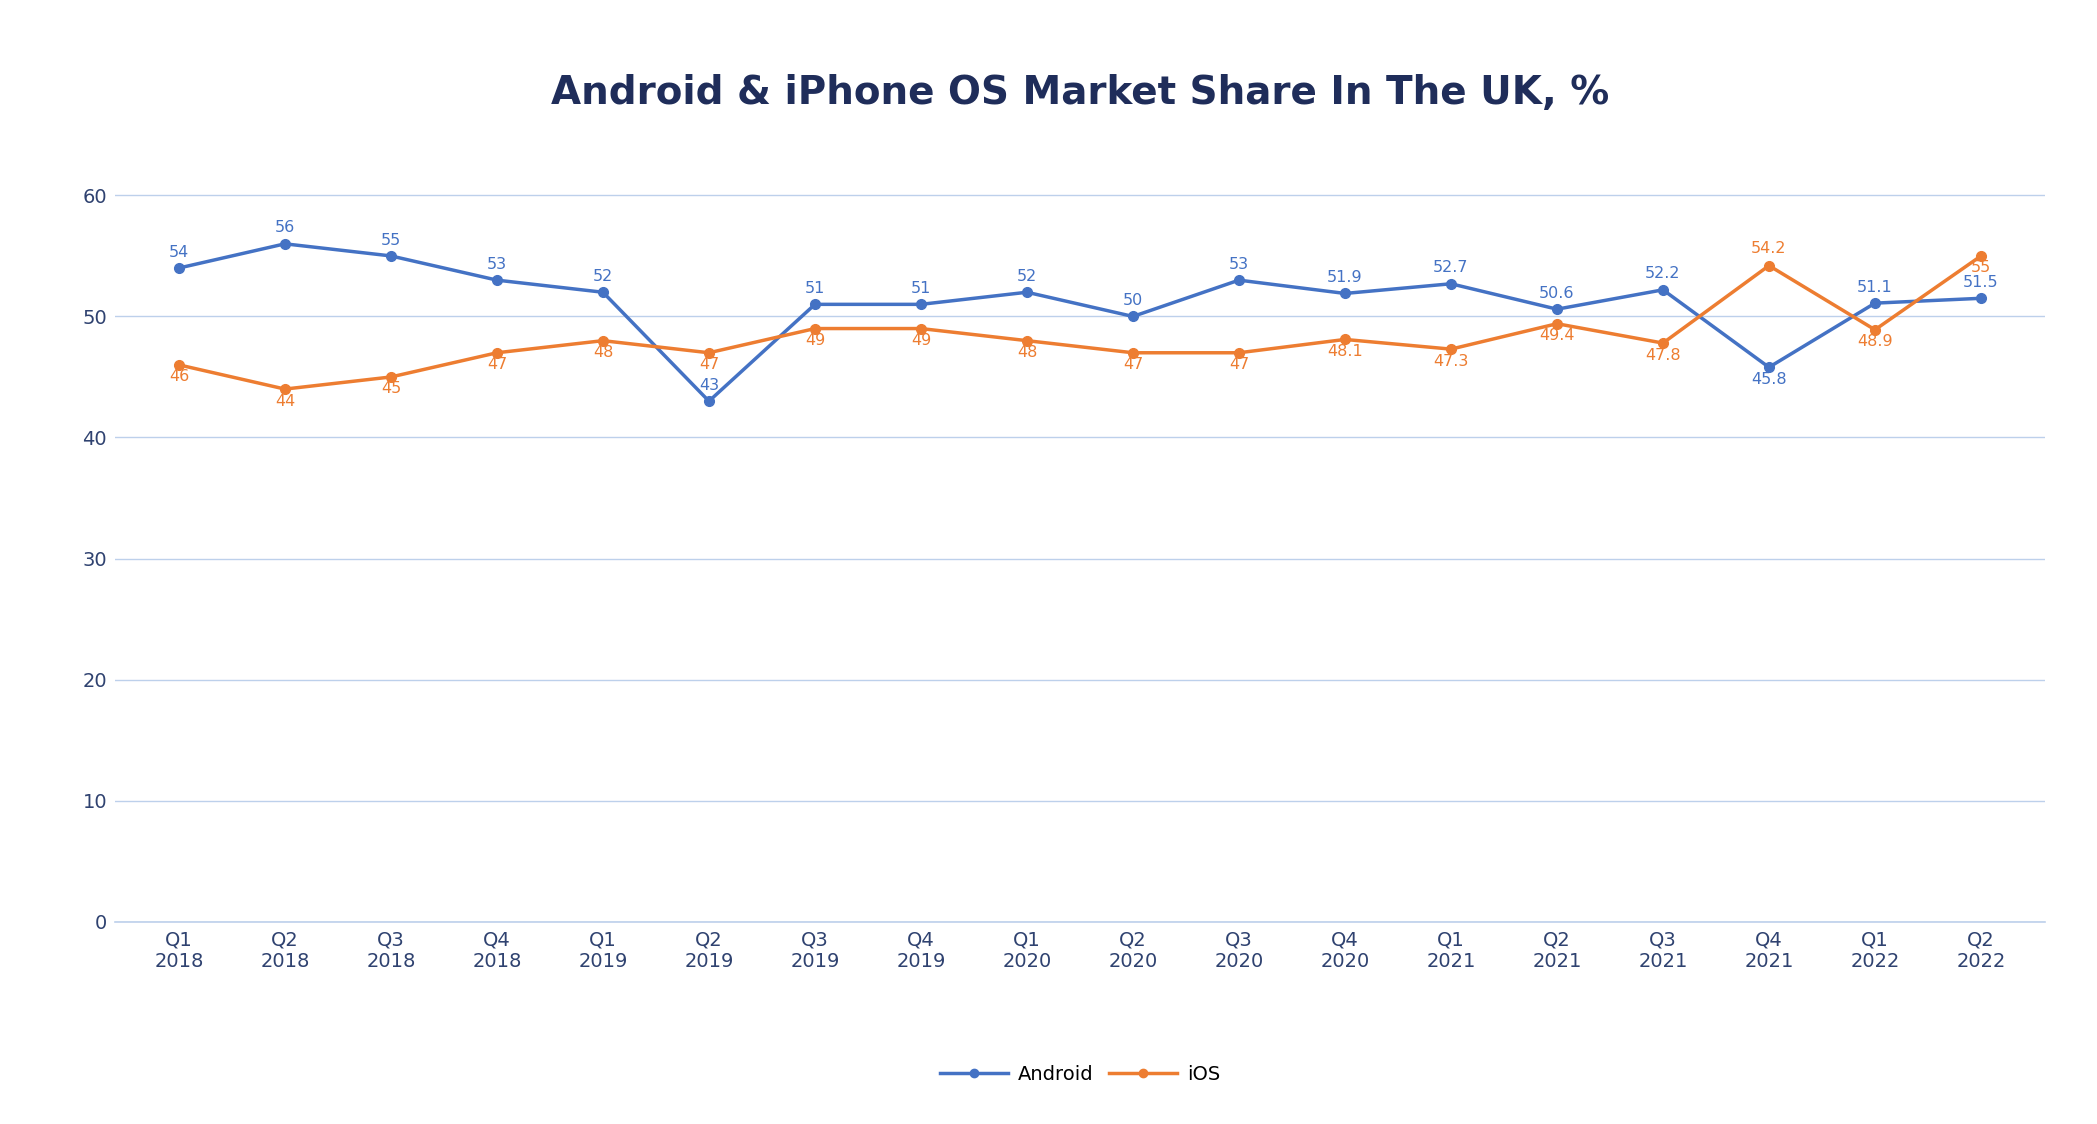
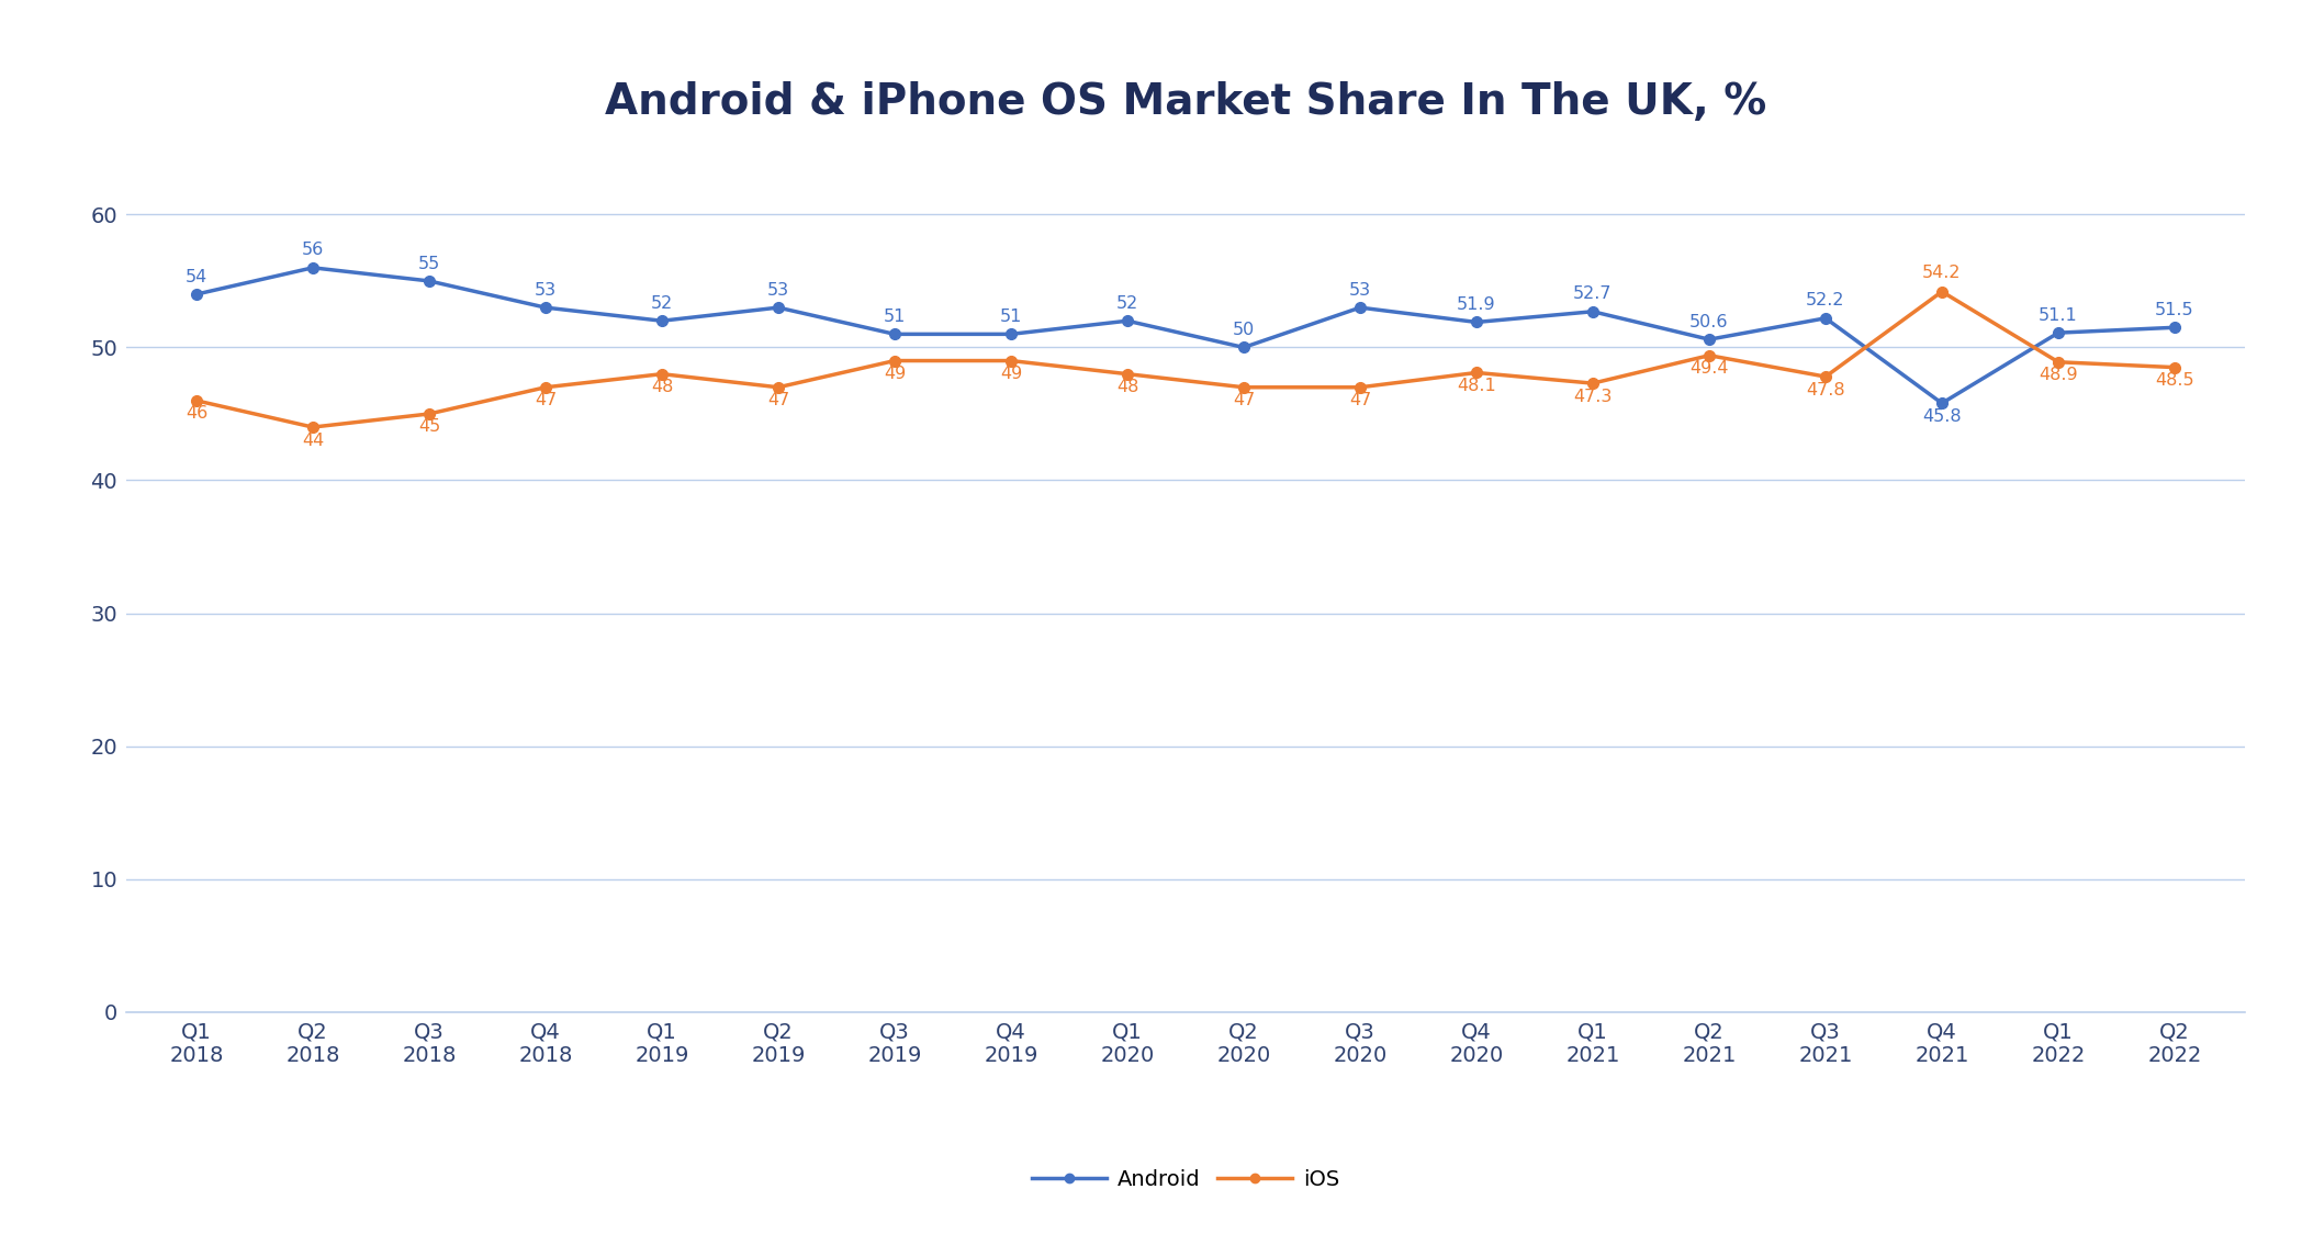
Android/Q2 2019: 43 -> 53
iOS/Q2 2022: 55 -> 48.5
